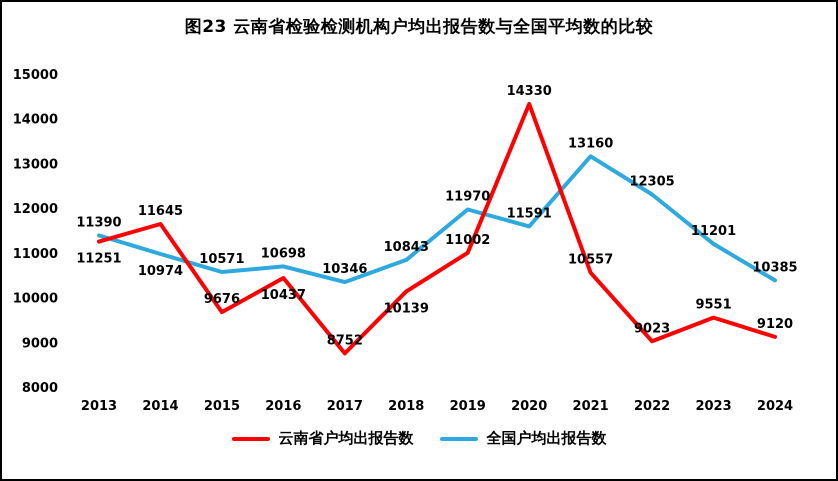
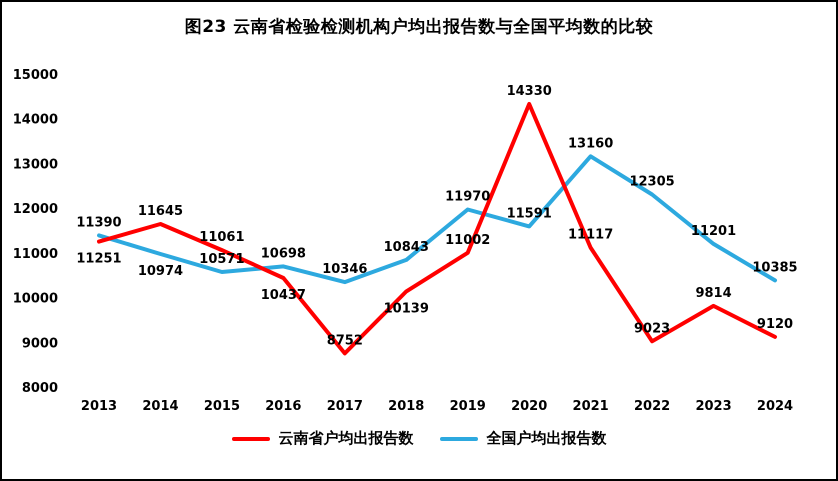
云南省户均出报告数/2015: 9676 -> 11061
云南省户均出报告数/2021: 10557 -> 11117
云南省户均出报告数/2023: 9551 -> 9814
